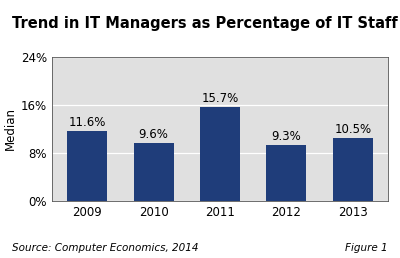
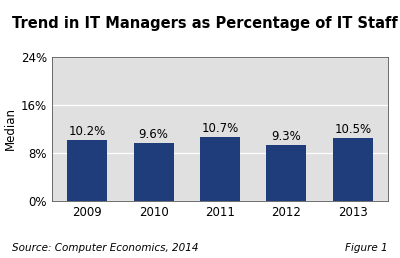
2009: 11.6% -> 10.2%
2011: 15.7% -> 10.7%
